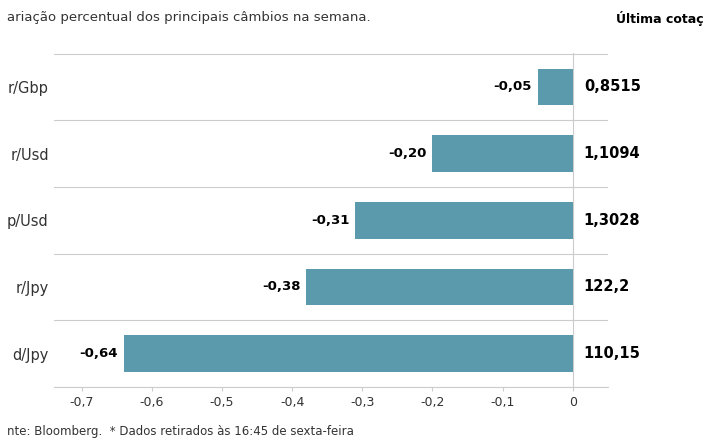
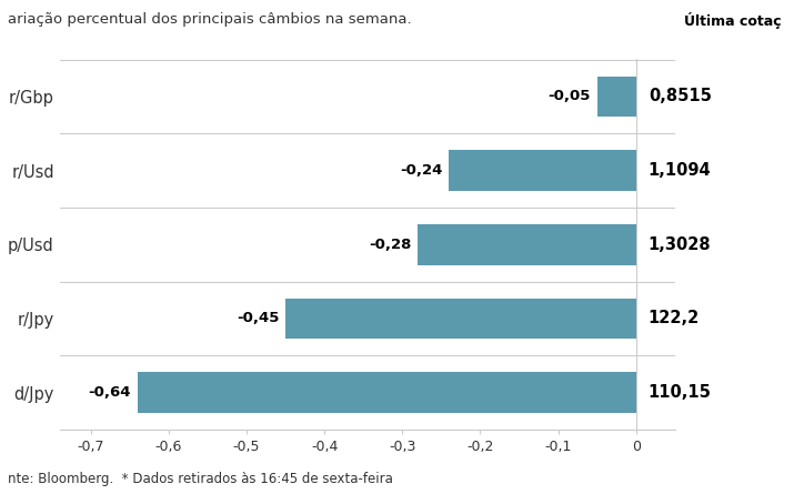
r/Usd: -0,20 -> -0,24
p/Usd: -0,31 -> -0,28
r/Jpy: -0,38 -> -0,45
